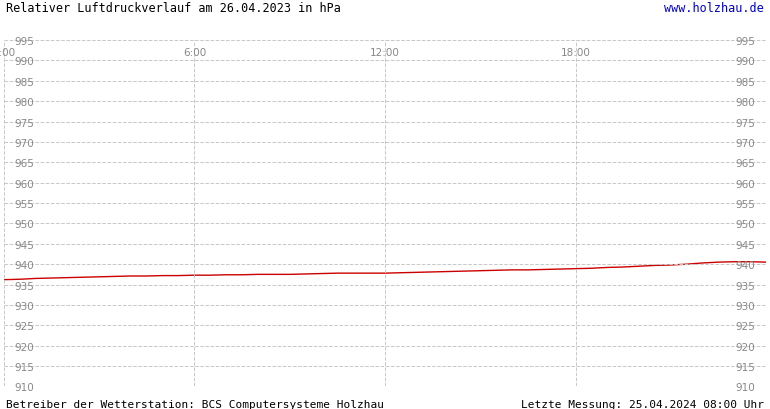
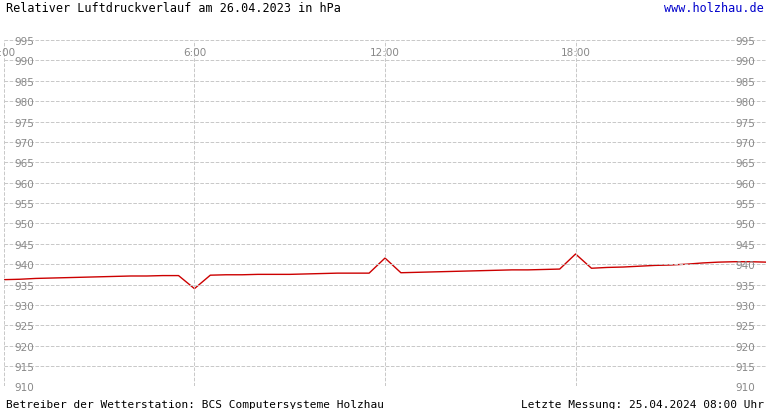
6:00: 937.3 -> 934.0
12:00: 937.8 -> 941.5
18:00: 938.9 -> 942.5
